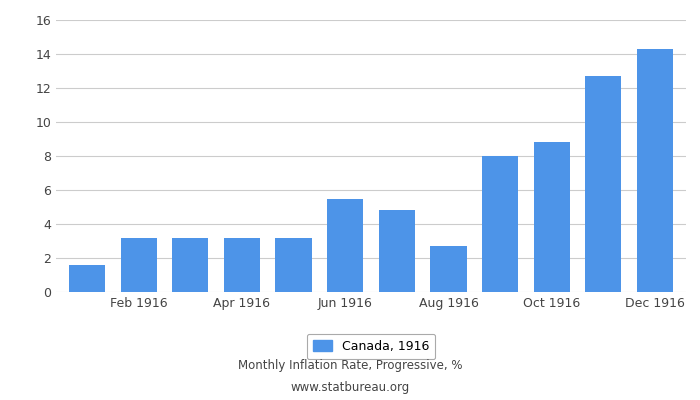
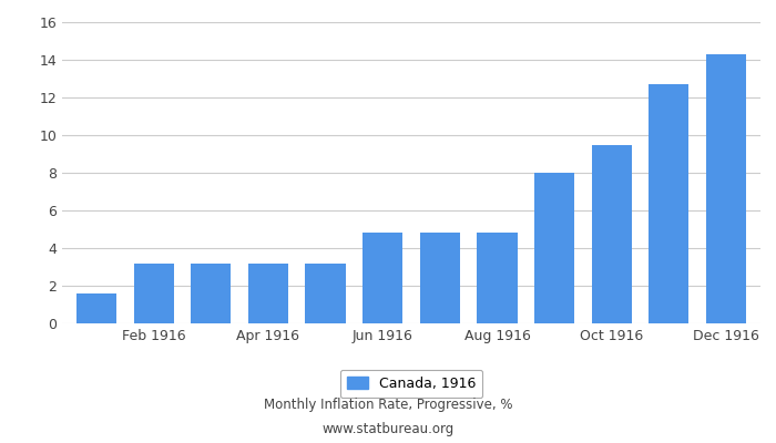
Jun 1916: 5.5 -> 4.8
Aug 1916: 2.7 -> 4.8
Oct 1916: 8.8 -> 9.5
